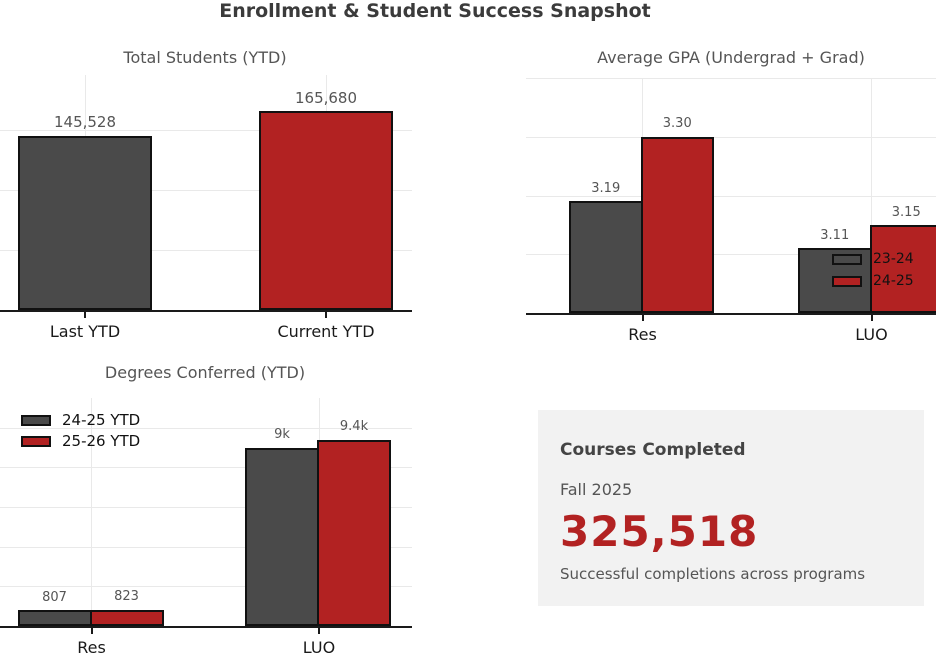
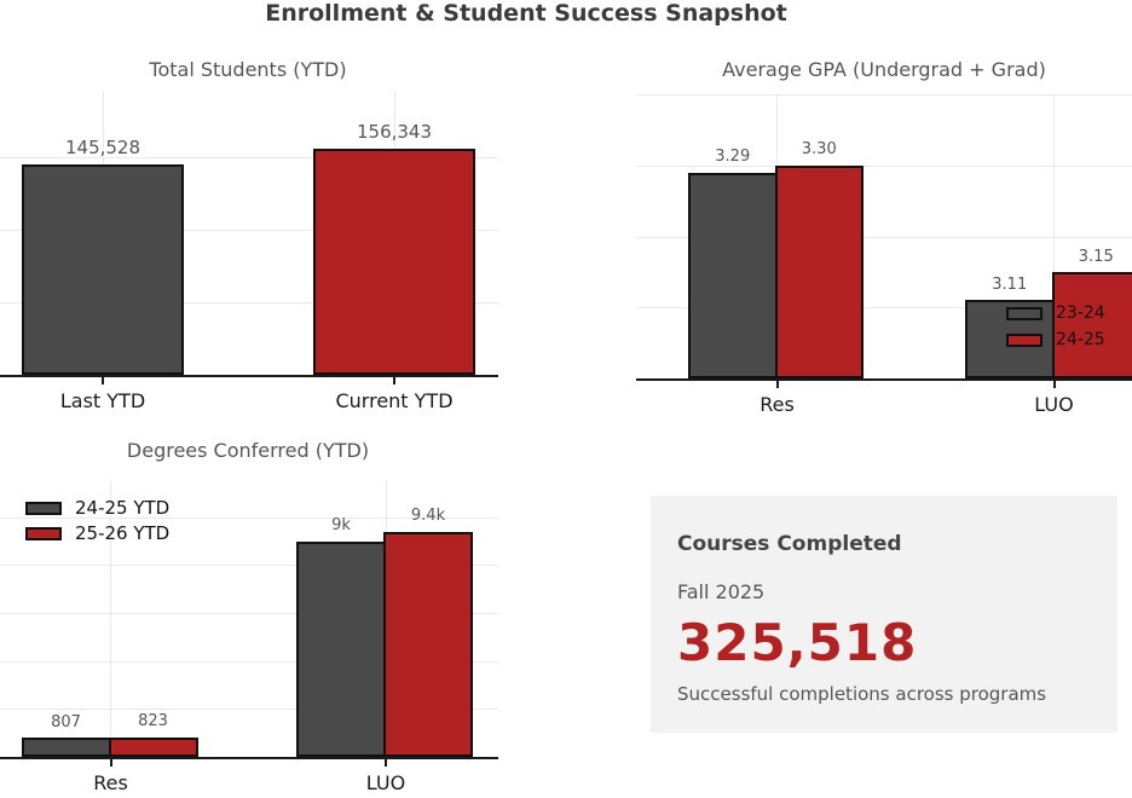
Total Students (YTD)/Current YTD: 165,680 -> 156,343
Average GPA (Undergrad + Grad)/23-24/Res: 3.19 -> 3.29
